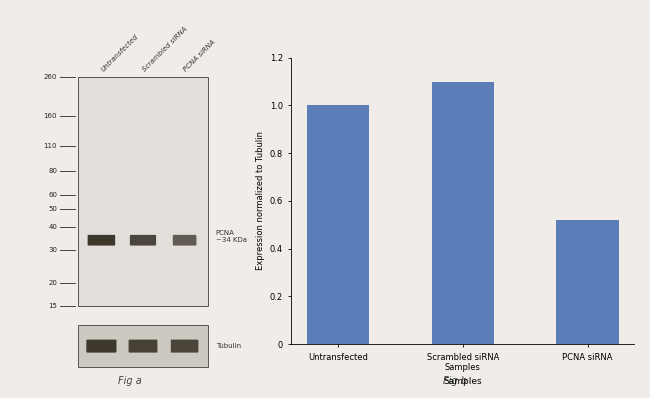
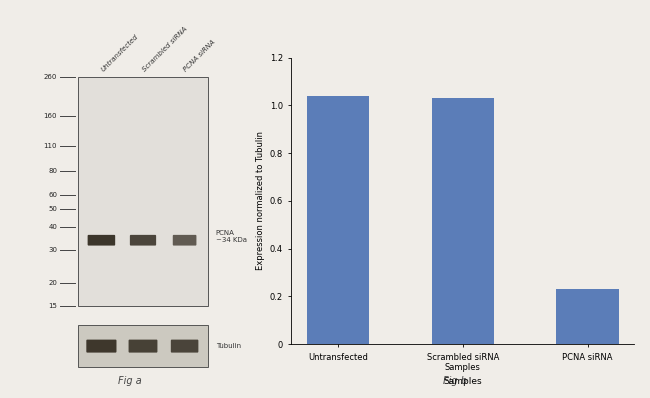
Untransfected: 1.00 -> 1.04
Scrambled siRNA Samples: 1.10 -> 1.03
PCNA siRNA: 0.52 -> 0.23
